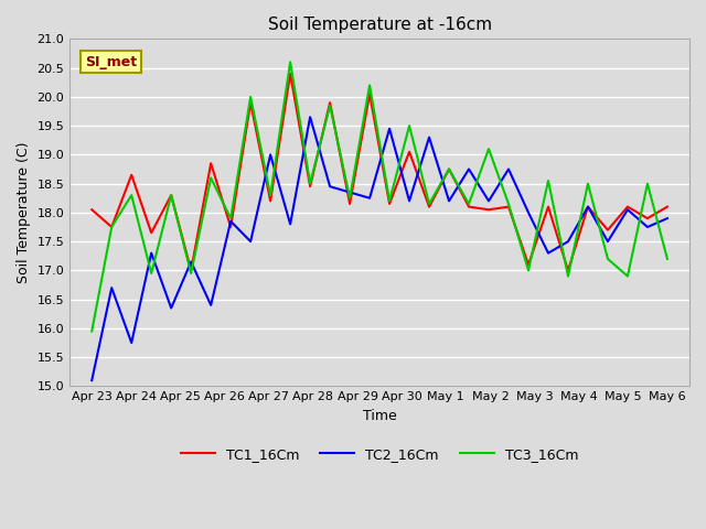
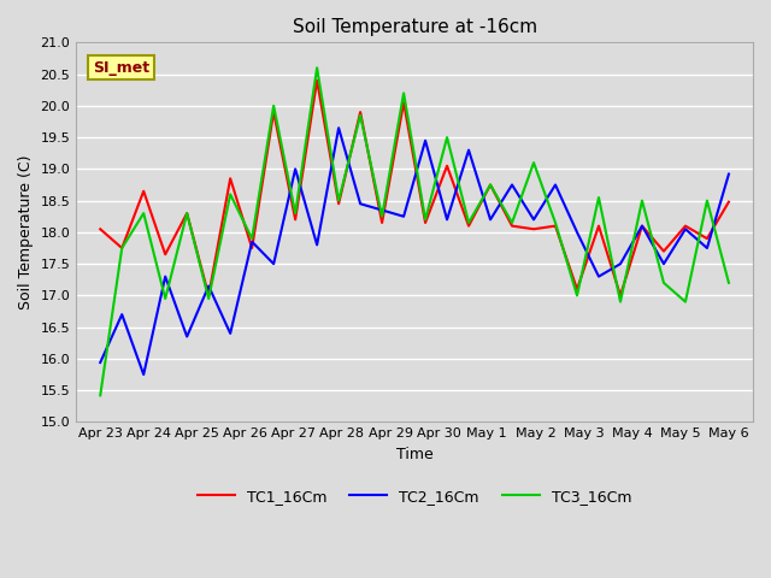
TC2_16Cm/Apr 23: 15.10 -> 15.94
TC3_16Cm/Apr 23: 15.95 -> 15.42
TC1_16Cm/May 6: 18.10 -> 18.48
TC2_16Cm/May 6: 17.90 -> 18.92
